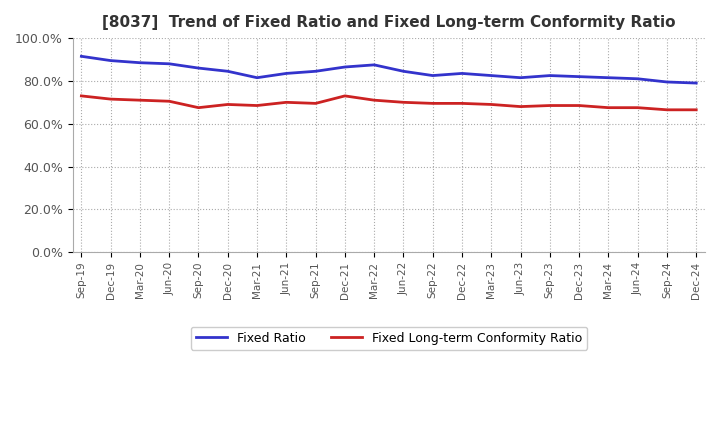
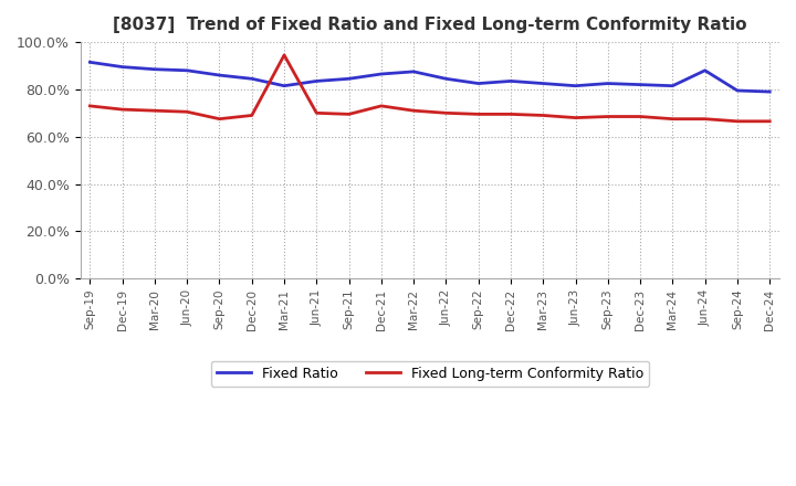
Fixed Long-term Conformity Ratio/Mar-21: 68.5% -> 94.5%
Fixed Ratio/Jun-24: 81.0% -> 88.0%
